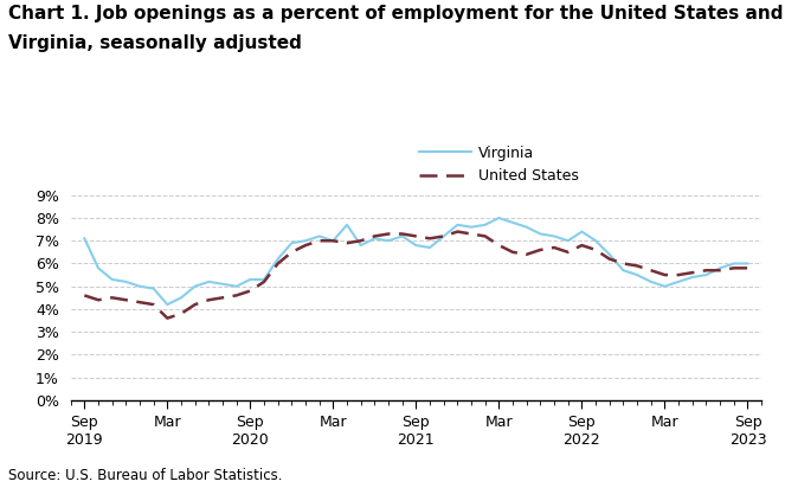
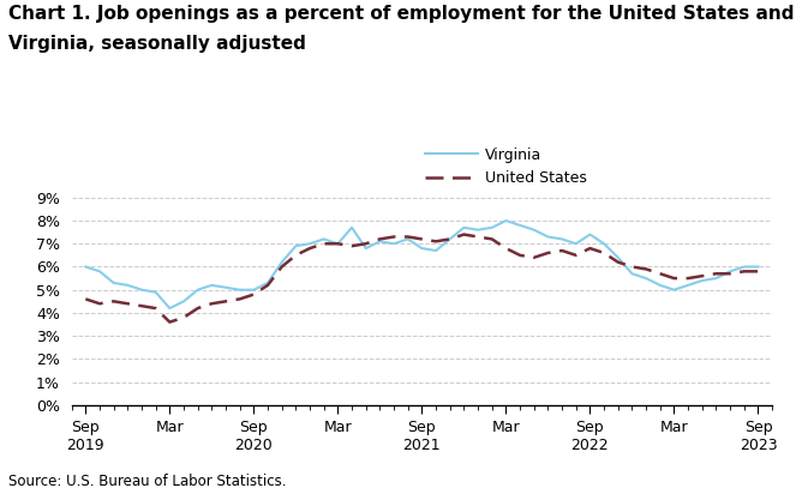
Virginia/Sep 2019: 7.1% -> 6.0%
Virginia/Sep 2020: 5.3% -> 5.0%
